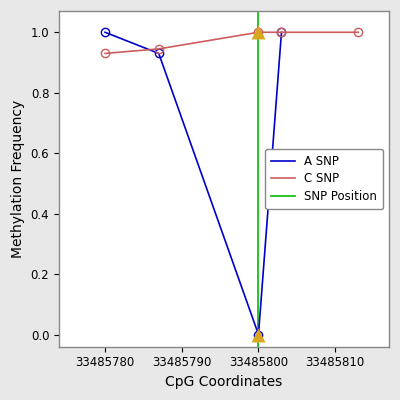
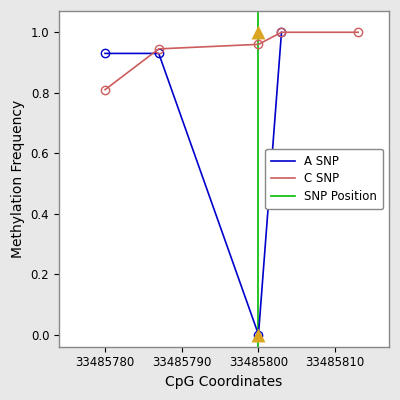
A SNP/33485780: 1.00 -> 0.93
C SNP/33485780: 0.930 -> 0.810
C SNP/33485800: 1.000 -> 0.960
